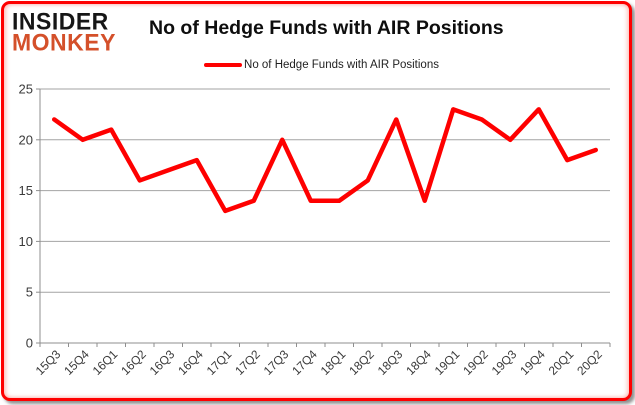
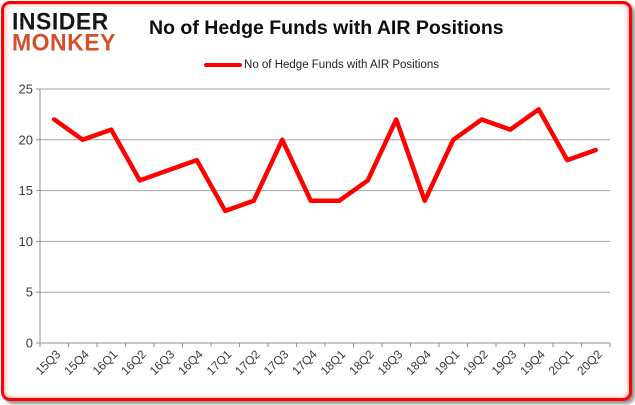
19Q1: 23 -> 20
19Q3: 20 -> 21
